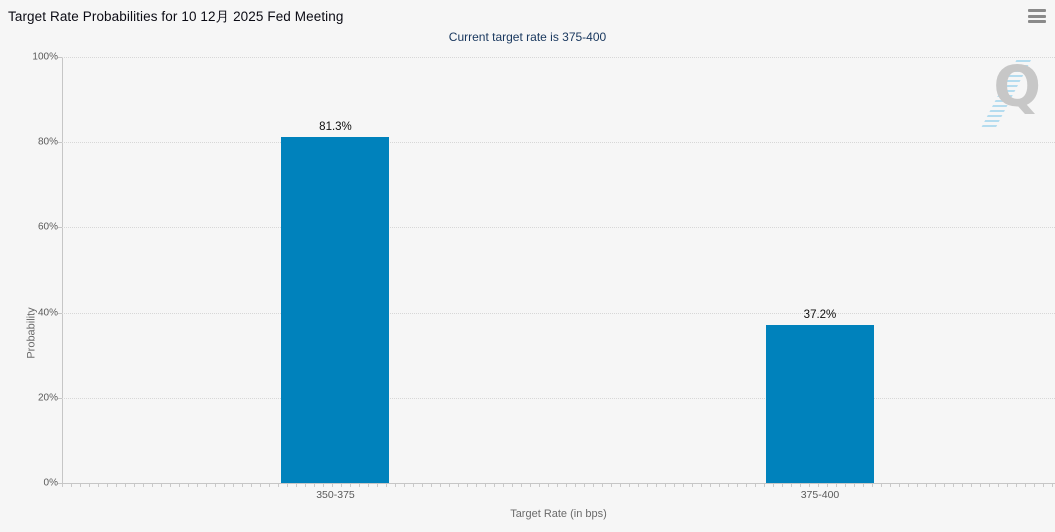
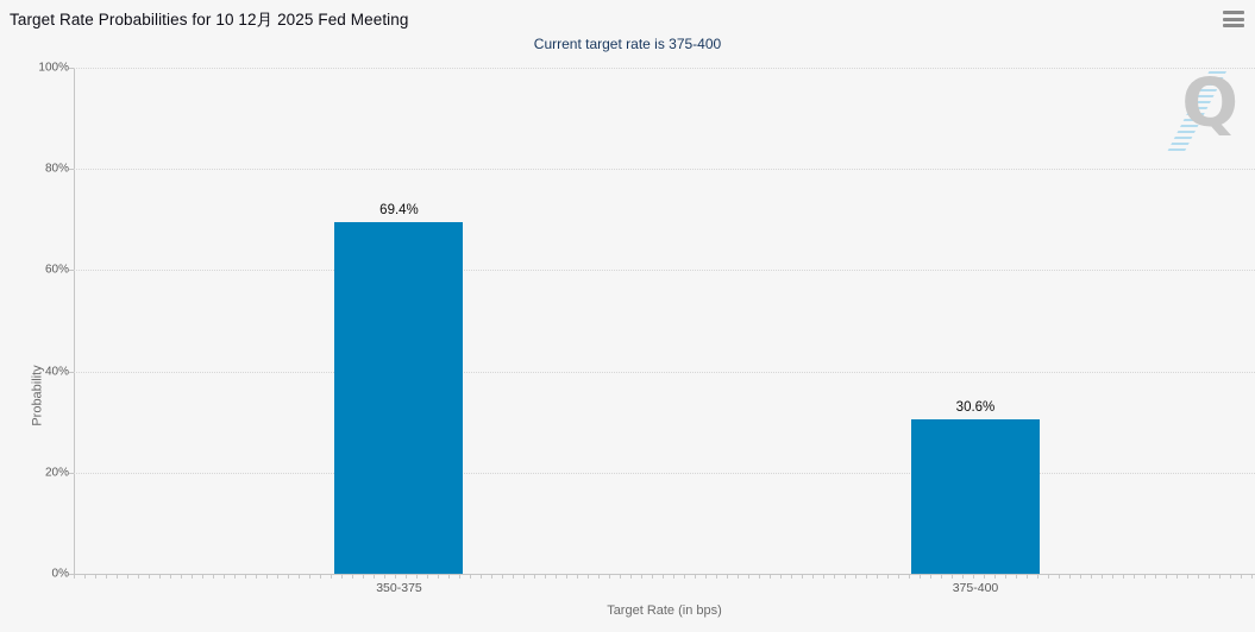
350-375: 81.3% -> 69.4%
375-400: 37.2% -> 30.6%
